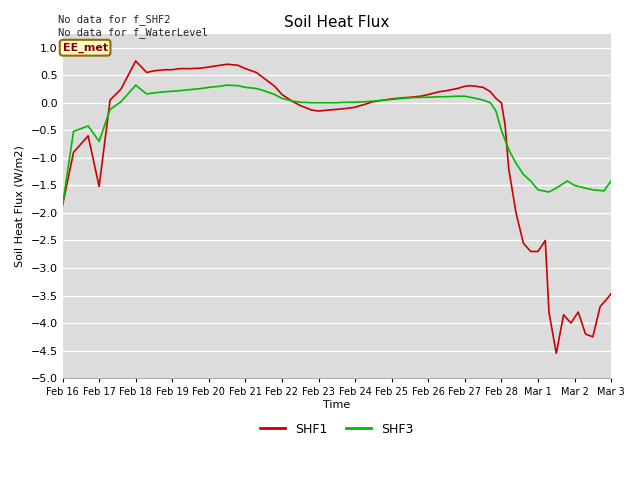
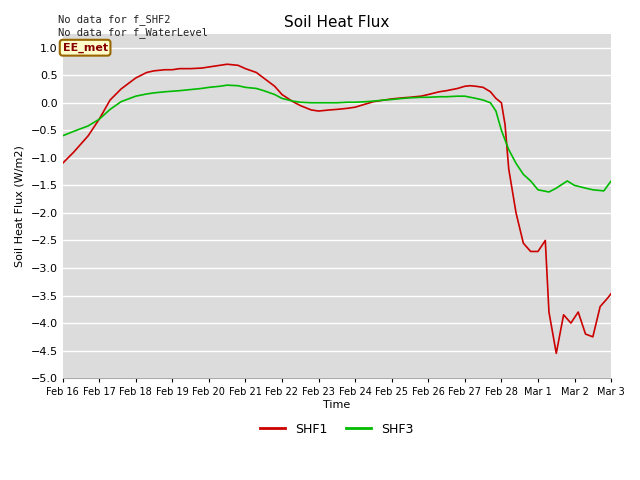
SHF1/Feb 16: -1.86 -> -1.10
SHF3/Feb 16: -1.86 -> -0.60
SHF1/Feb 17: -1.52 -> -0.30
SHF3/Feb 17: -0.70 -> -0.30
SHF1/Feb 18: 0.76 -> 0.45
SHF3/Feb 18: 0.32 -> 0.12
